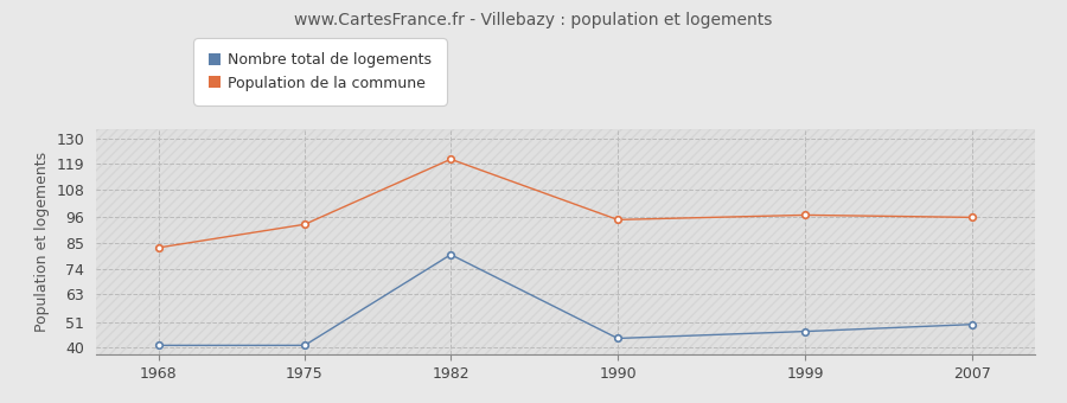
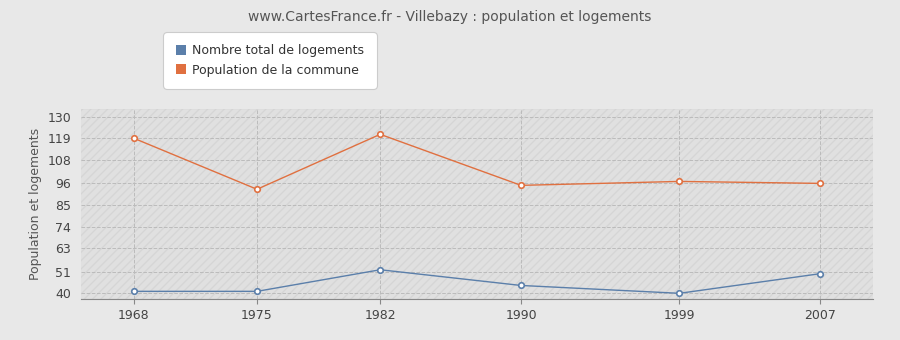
Population de la commune/1968: 83 -> 119
Nombre total de logements/1982: 80 -> 52
Nombre total de logements/1999: 47 -> 40
